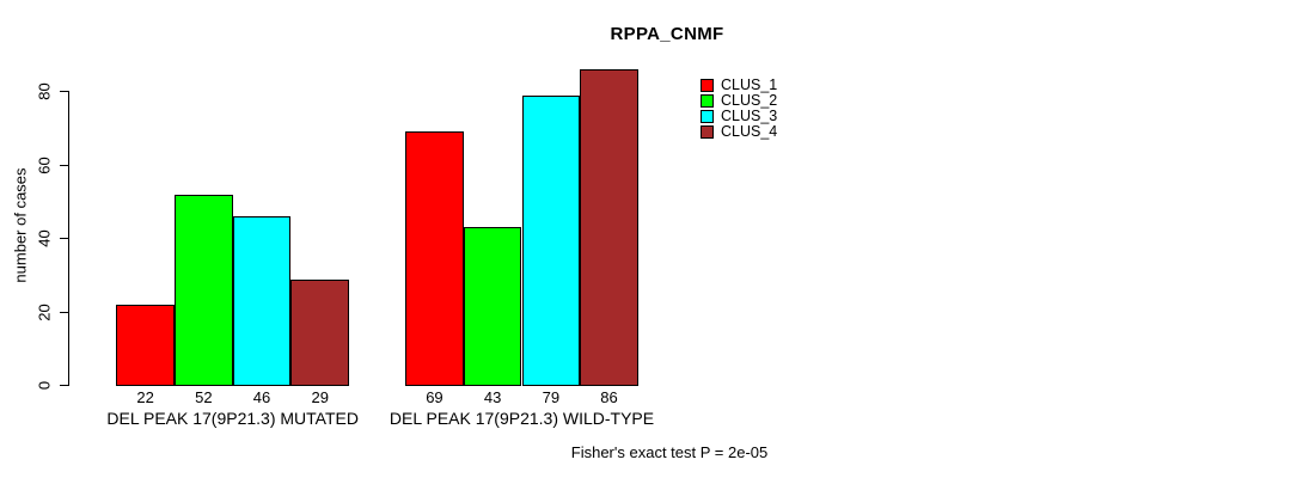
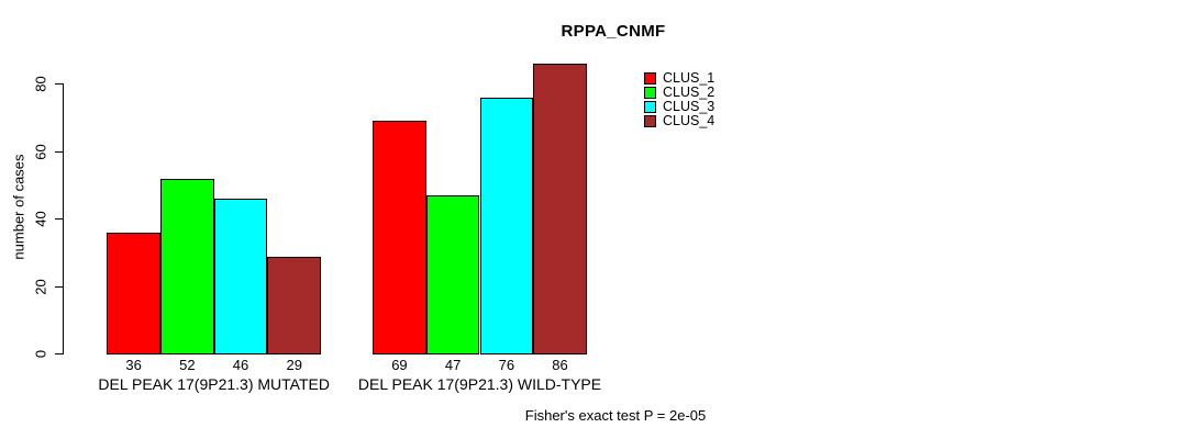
CLUS_1/DEL PEAK 17(9P21.3) MUTATED: 22 -> 36
CLUS_2/DEL PEAK 17(9P21.3) WILD-TYPE: 43 -> 47
CLUS_3/DEL PEAK 17(9P21.3) WILD-TYPE: 79 -> 76
